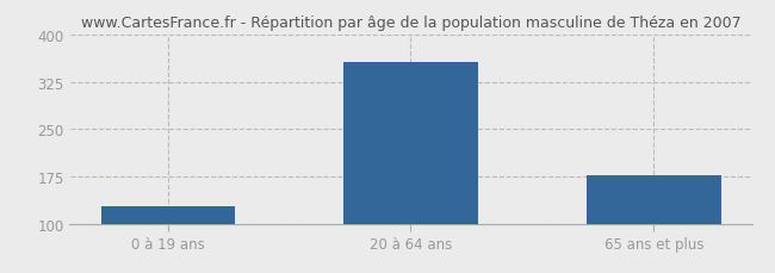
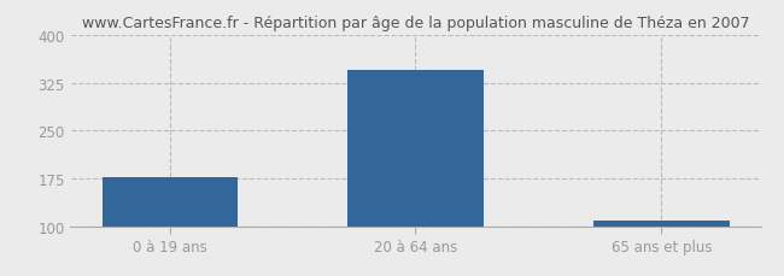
0 à 19 ans: 128 -> 176
20 à 64 ans: 356 -> 345
65 ans et plus: 176 -> 108
